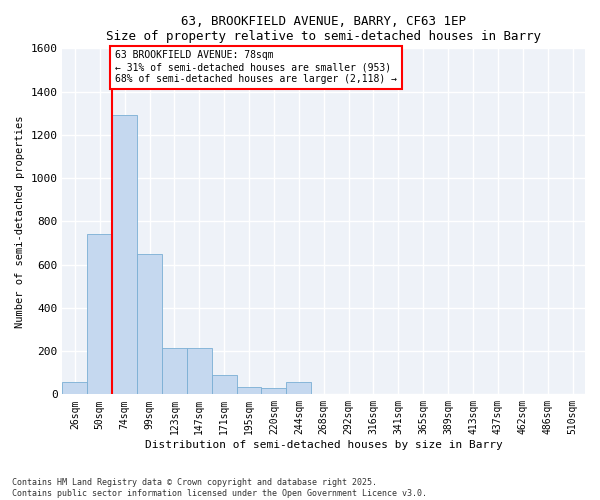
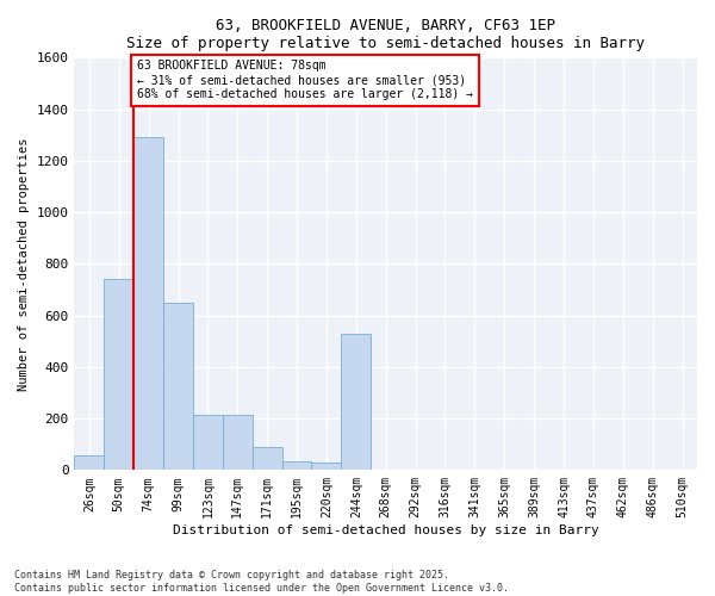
244sqm: 55 -> 530
